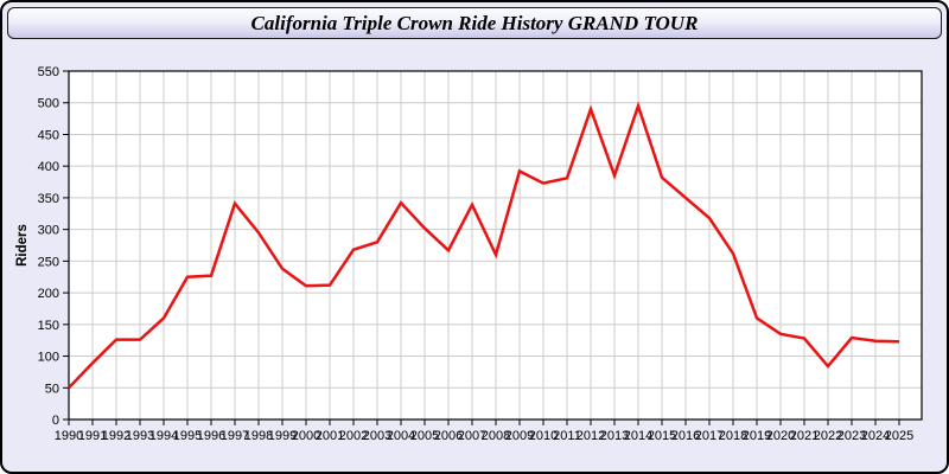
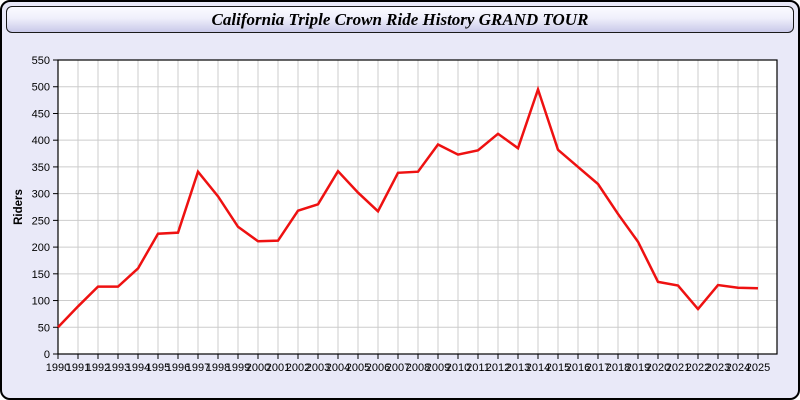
2008: 260 -> 340
2012: 490 -> 410
2019: 160 -> 210
